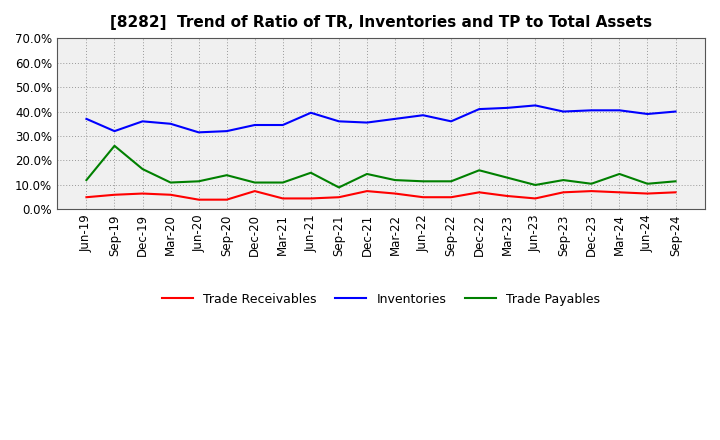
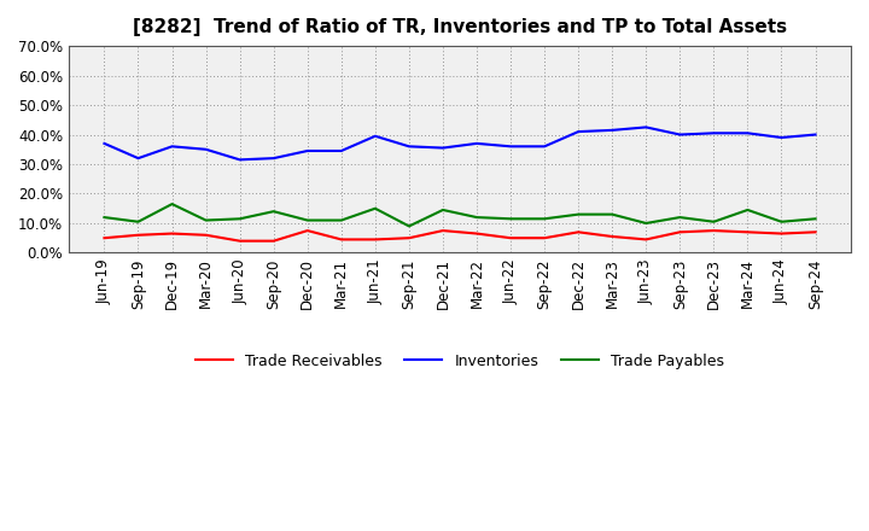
Trade Payables/Sep-19: 26.0% -> 10.5%
Inventories/Jun-22: 38.5% -> 36.0%
Trade Payables/Dec-22: 16.0% -> 13.0%
